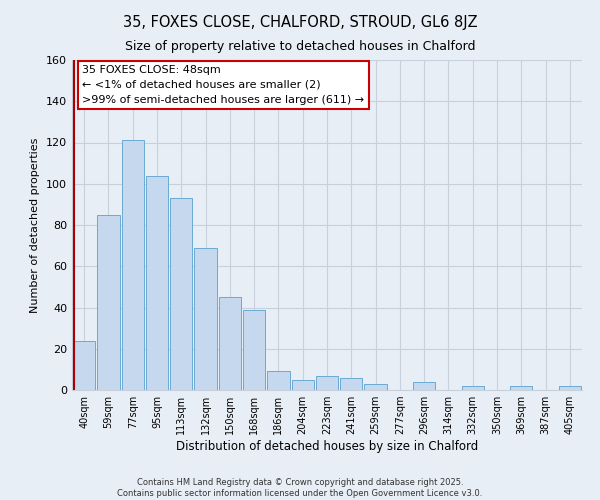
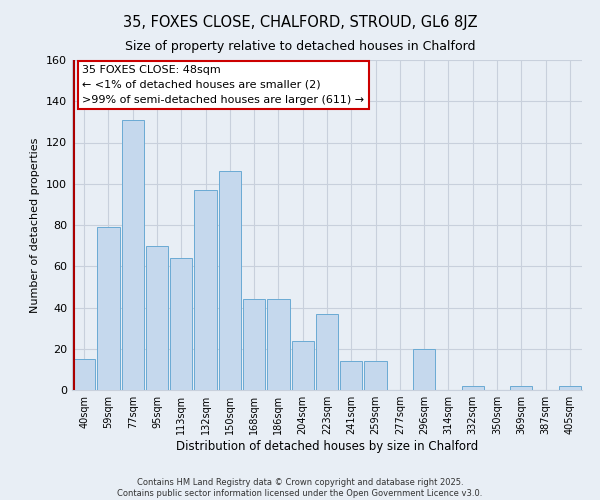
40sqm: 24 -> 15
59sqm: 85 -> 79
77sqm: 121 -> 131
95sqm: 104 -> 70
113sqm: 93 -> 64
132sqm: 69 -> 97
150sqm: 45 -> 106
168sqm: 39 -> 44
186sqm: 9 -> 44
204sqm: 5 -> 24
223sqm: 7 -> 37
241sqm: 6 -> 14
259sqm: 3 -> 14
296sqm: 4 -> 20
